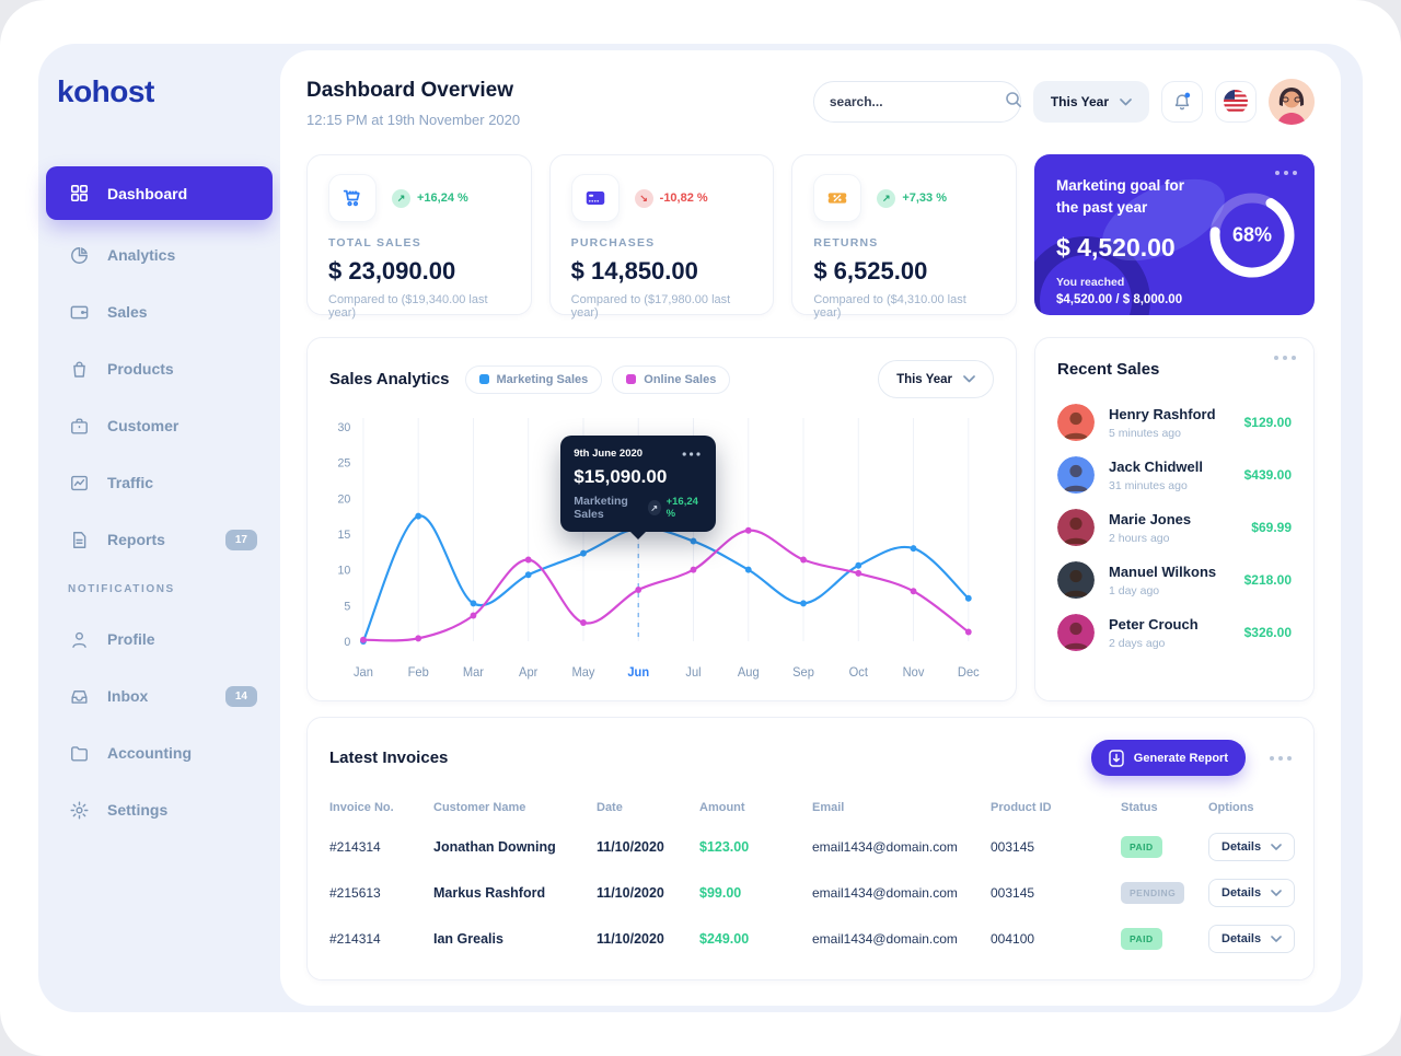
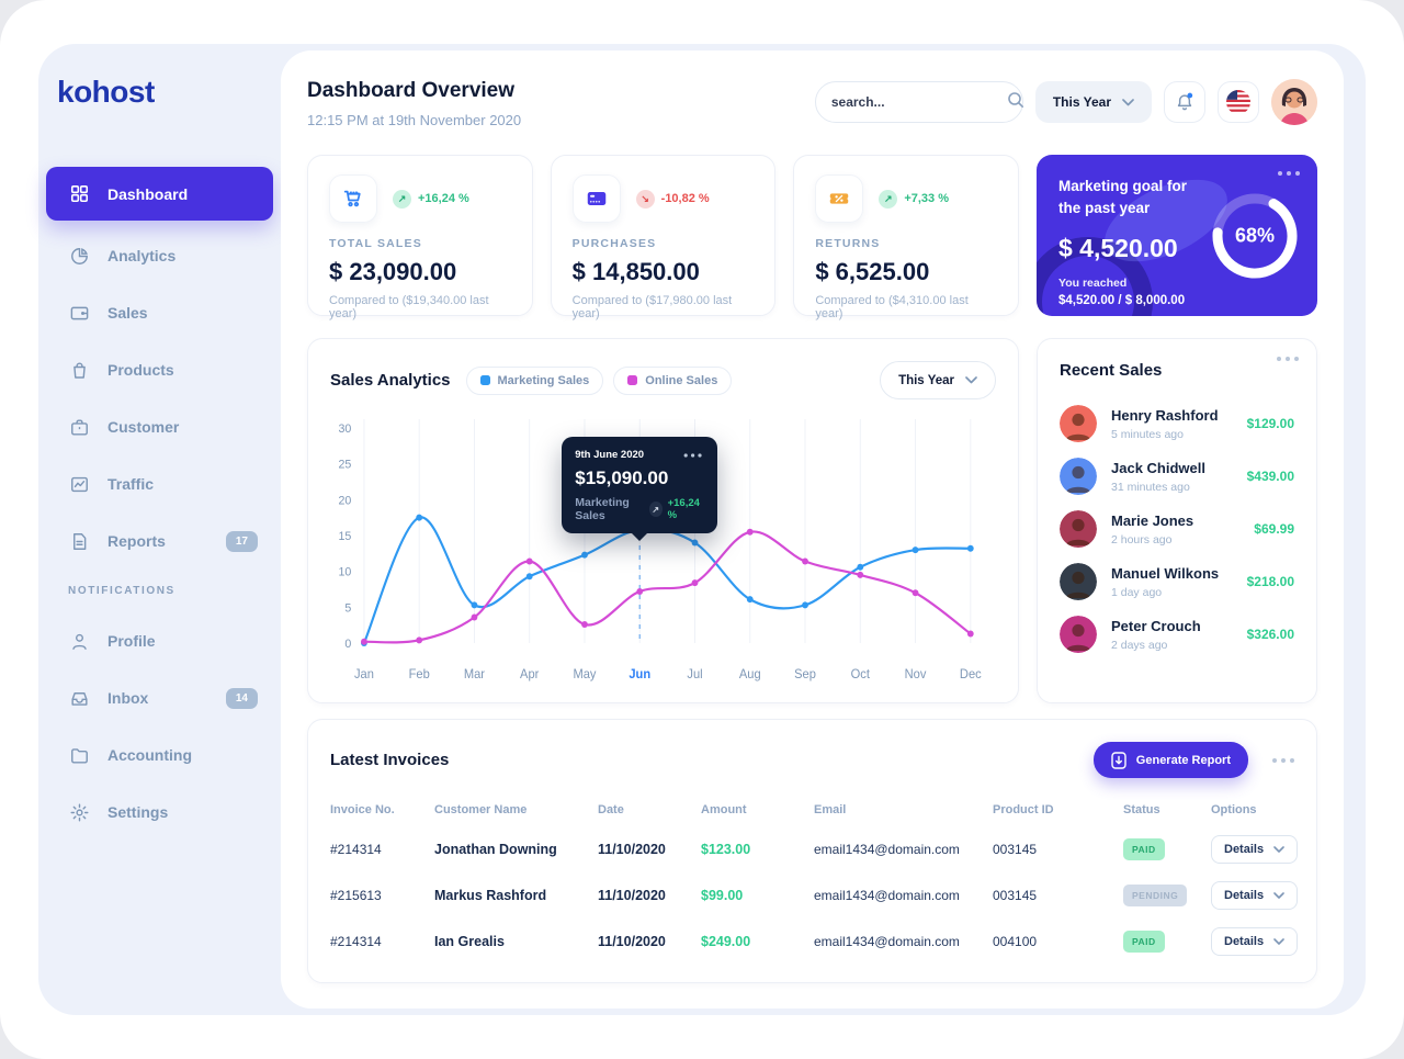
Online Sales/Jul: 10 -> 8
Marketing Sales/Aug: 10 -> 6
Marketing Sales/Dec: 6 -> 13
